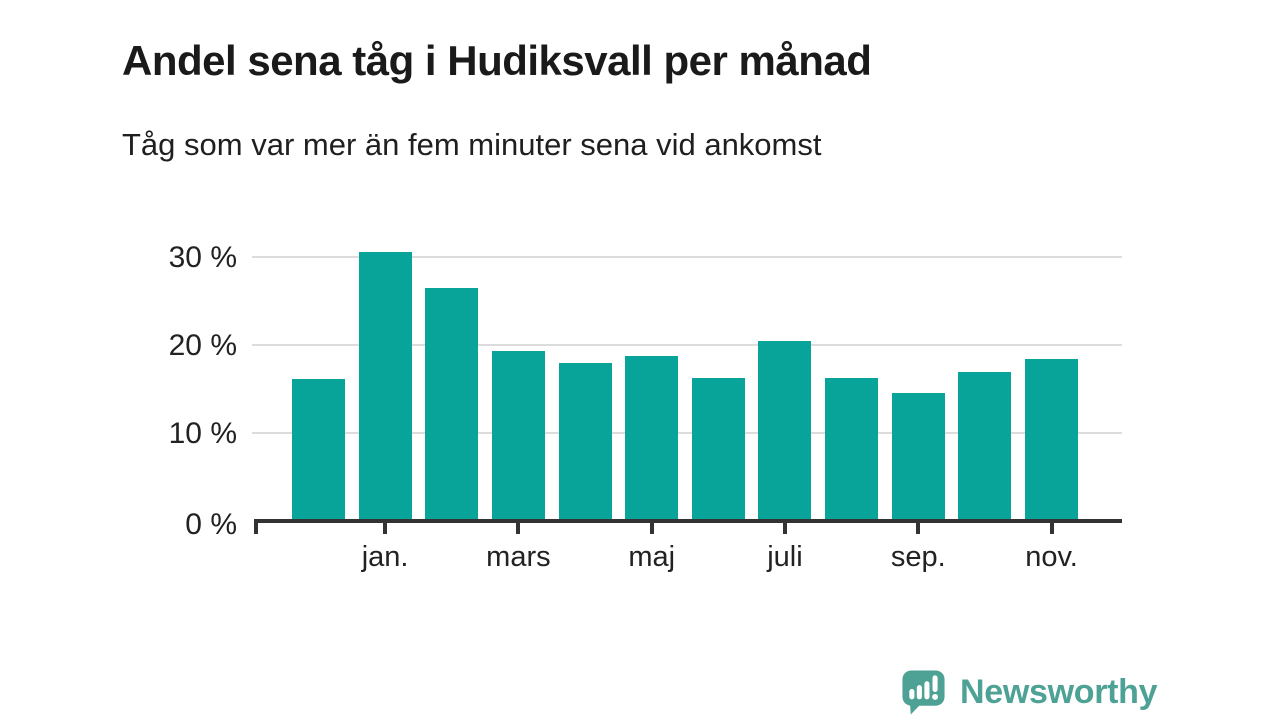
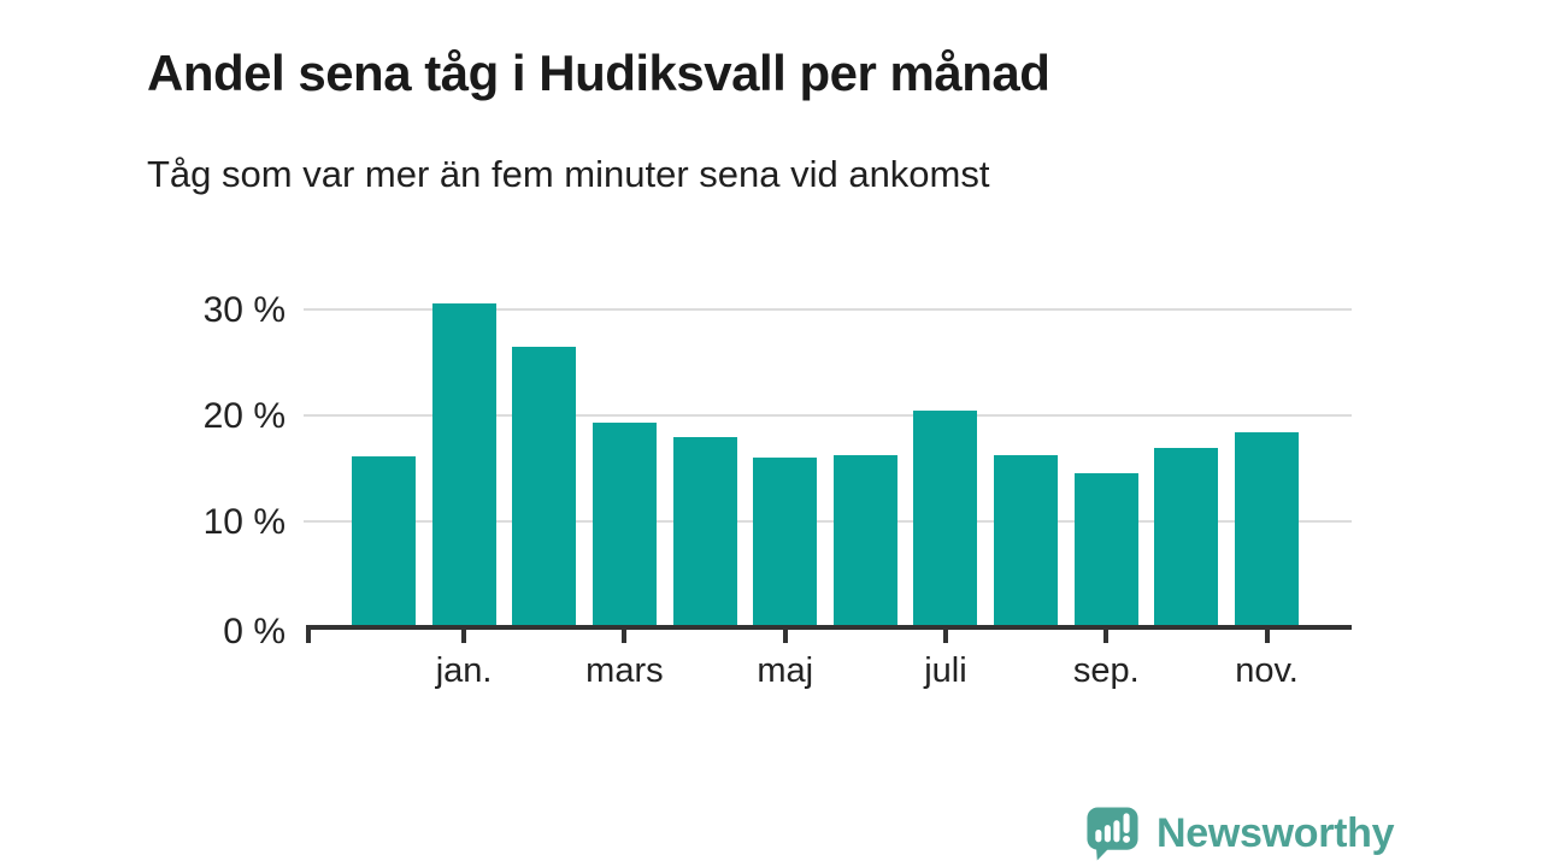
maj: 19% -> 16%
